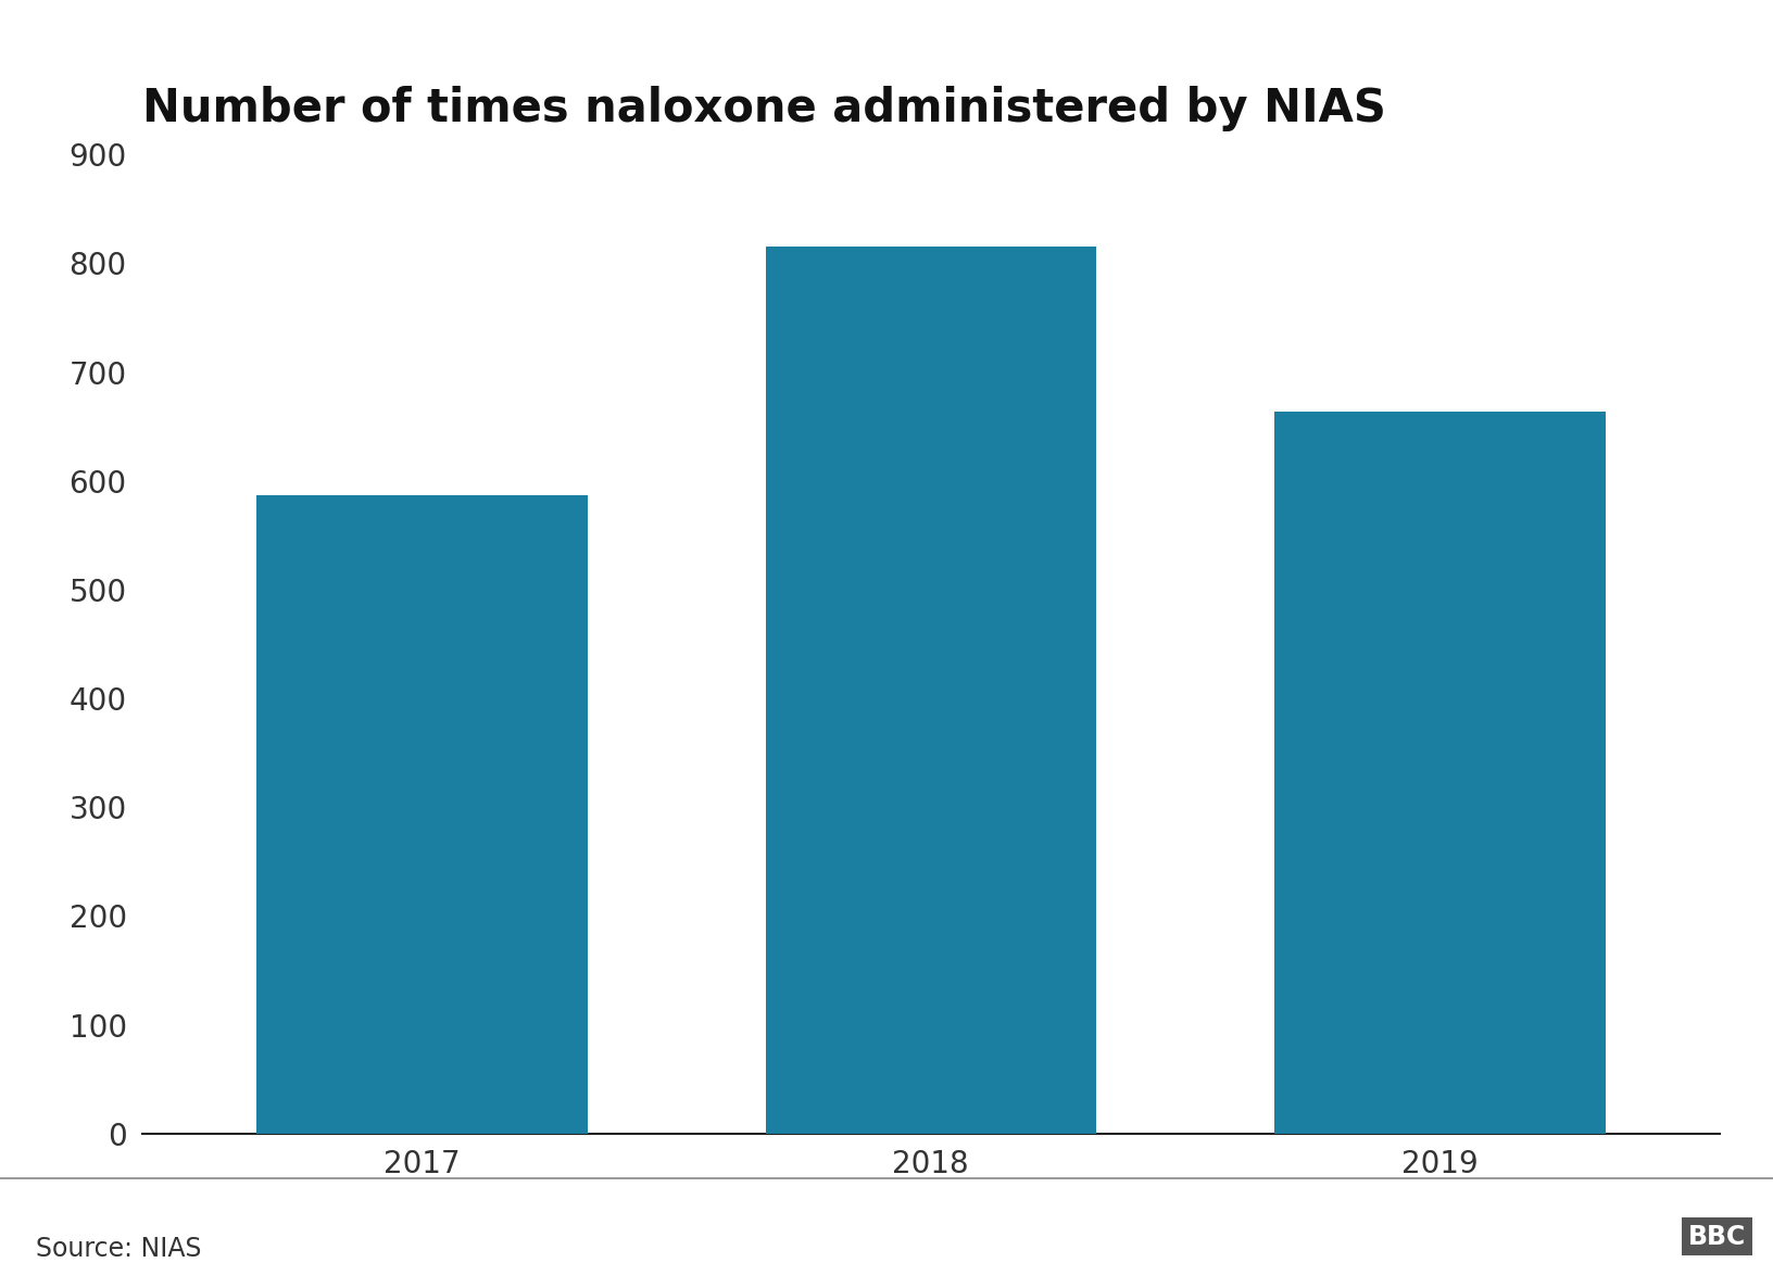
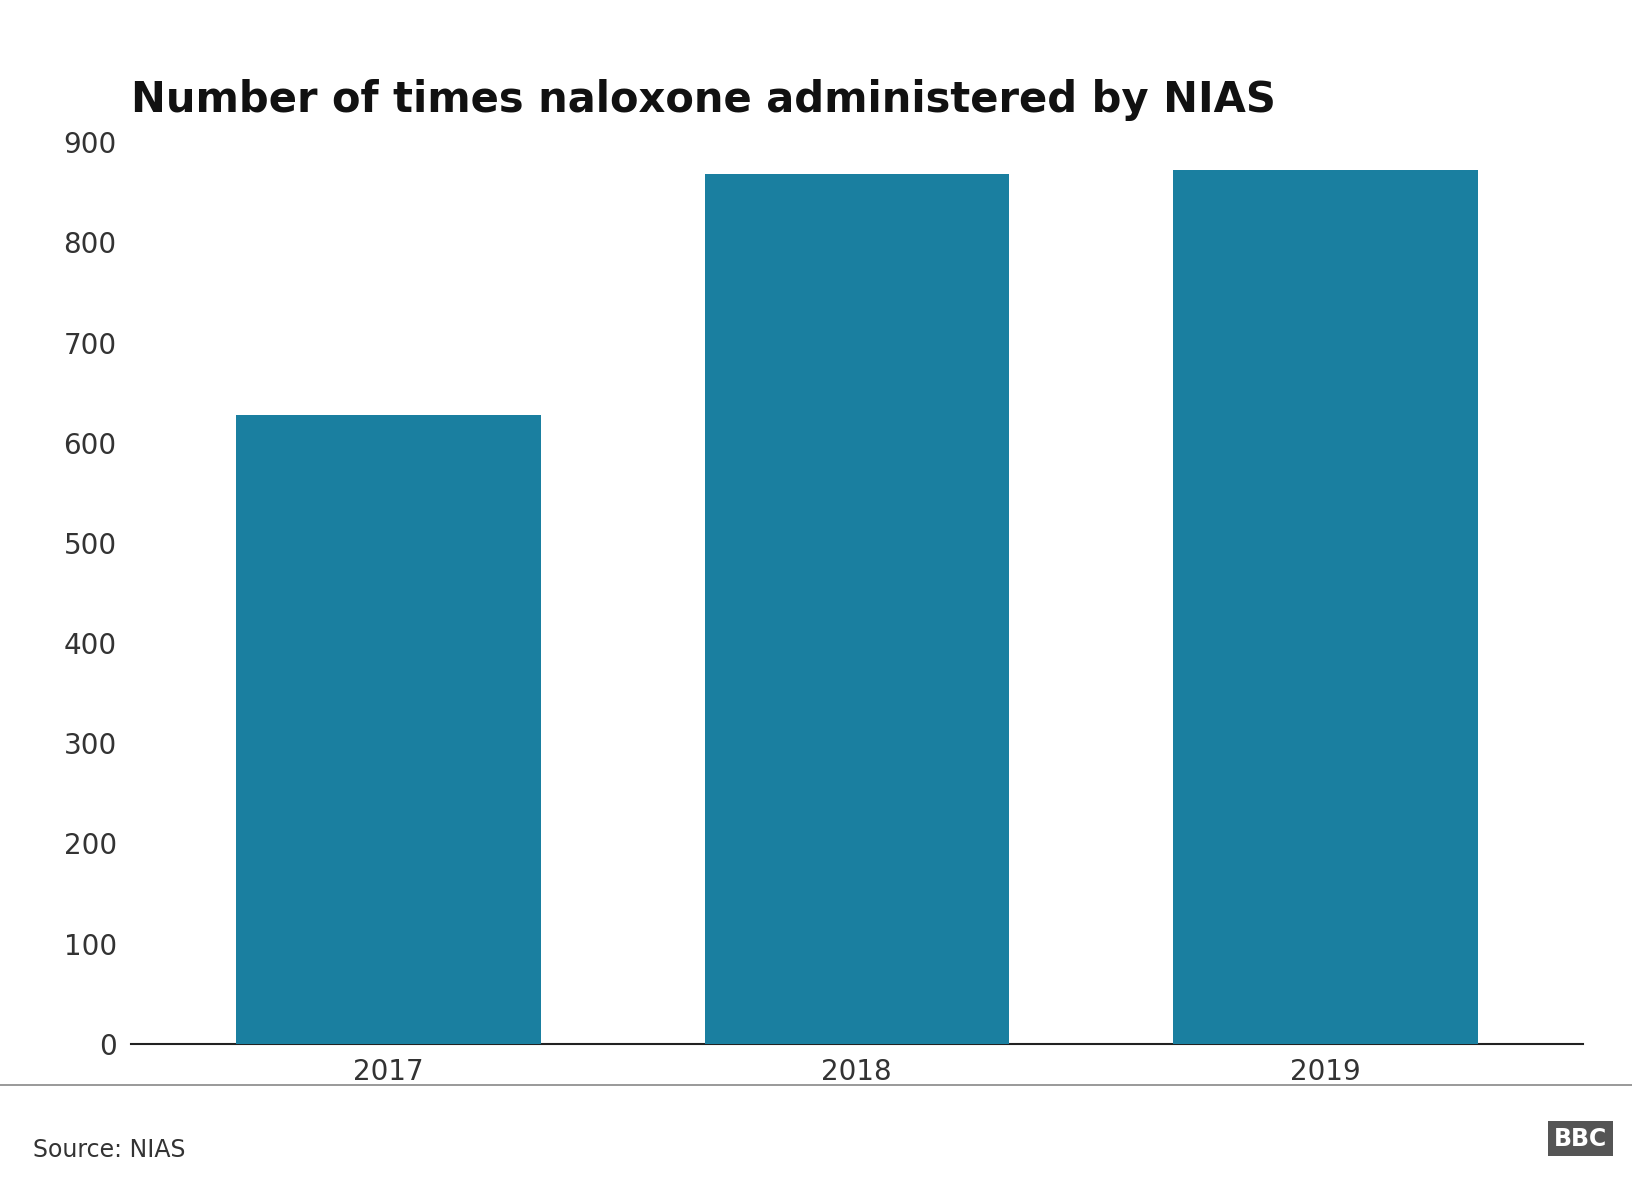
2017: 587 -> 628
2018: 815 -> 868
2019: 664 -> 872
